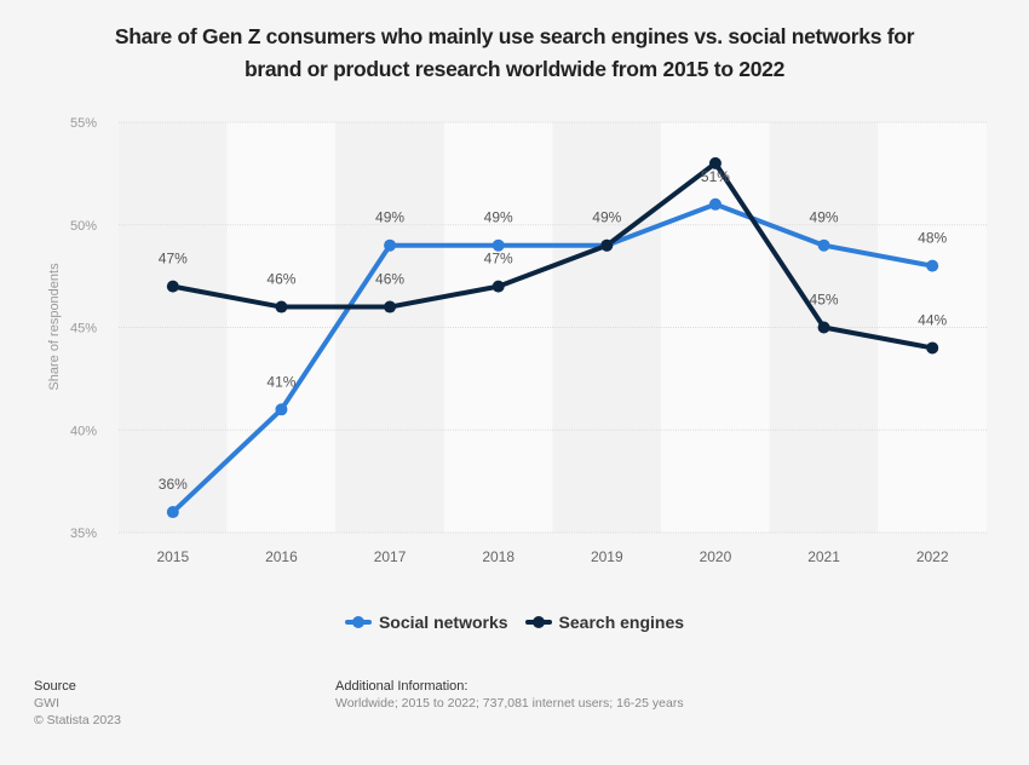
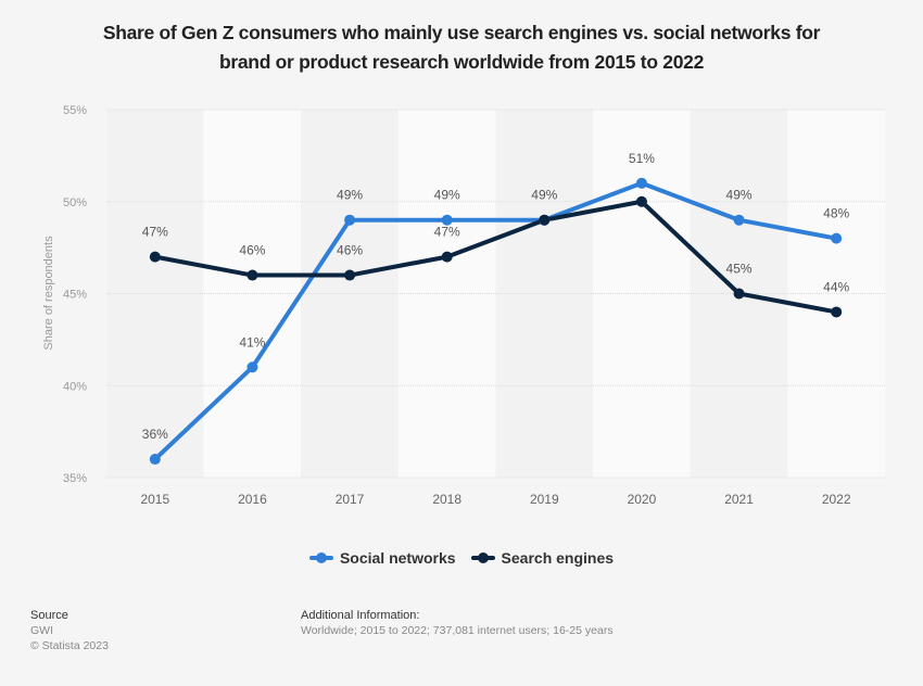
Search engines/2020: 53% -> 50%
